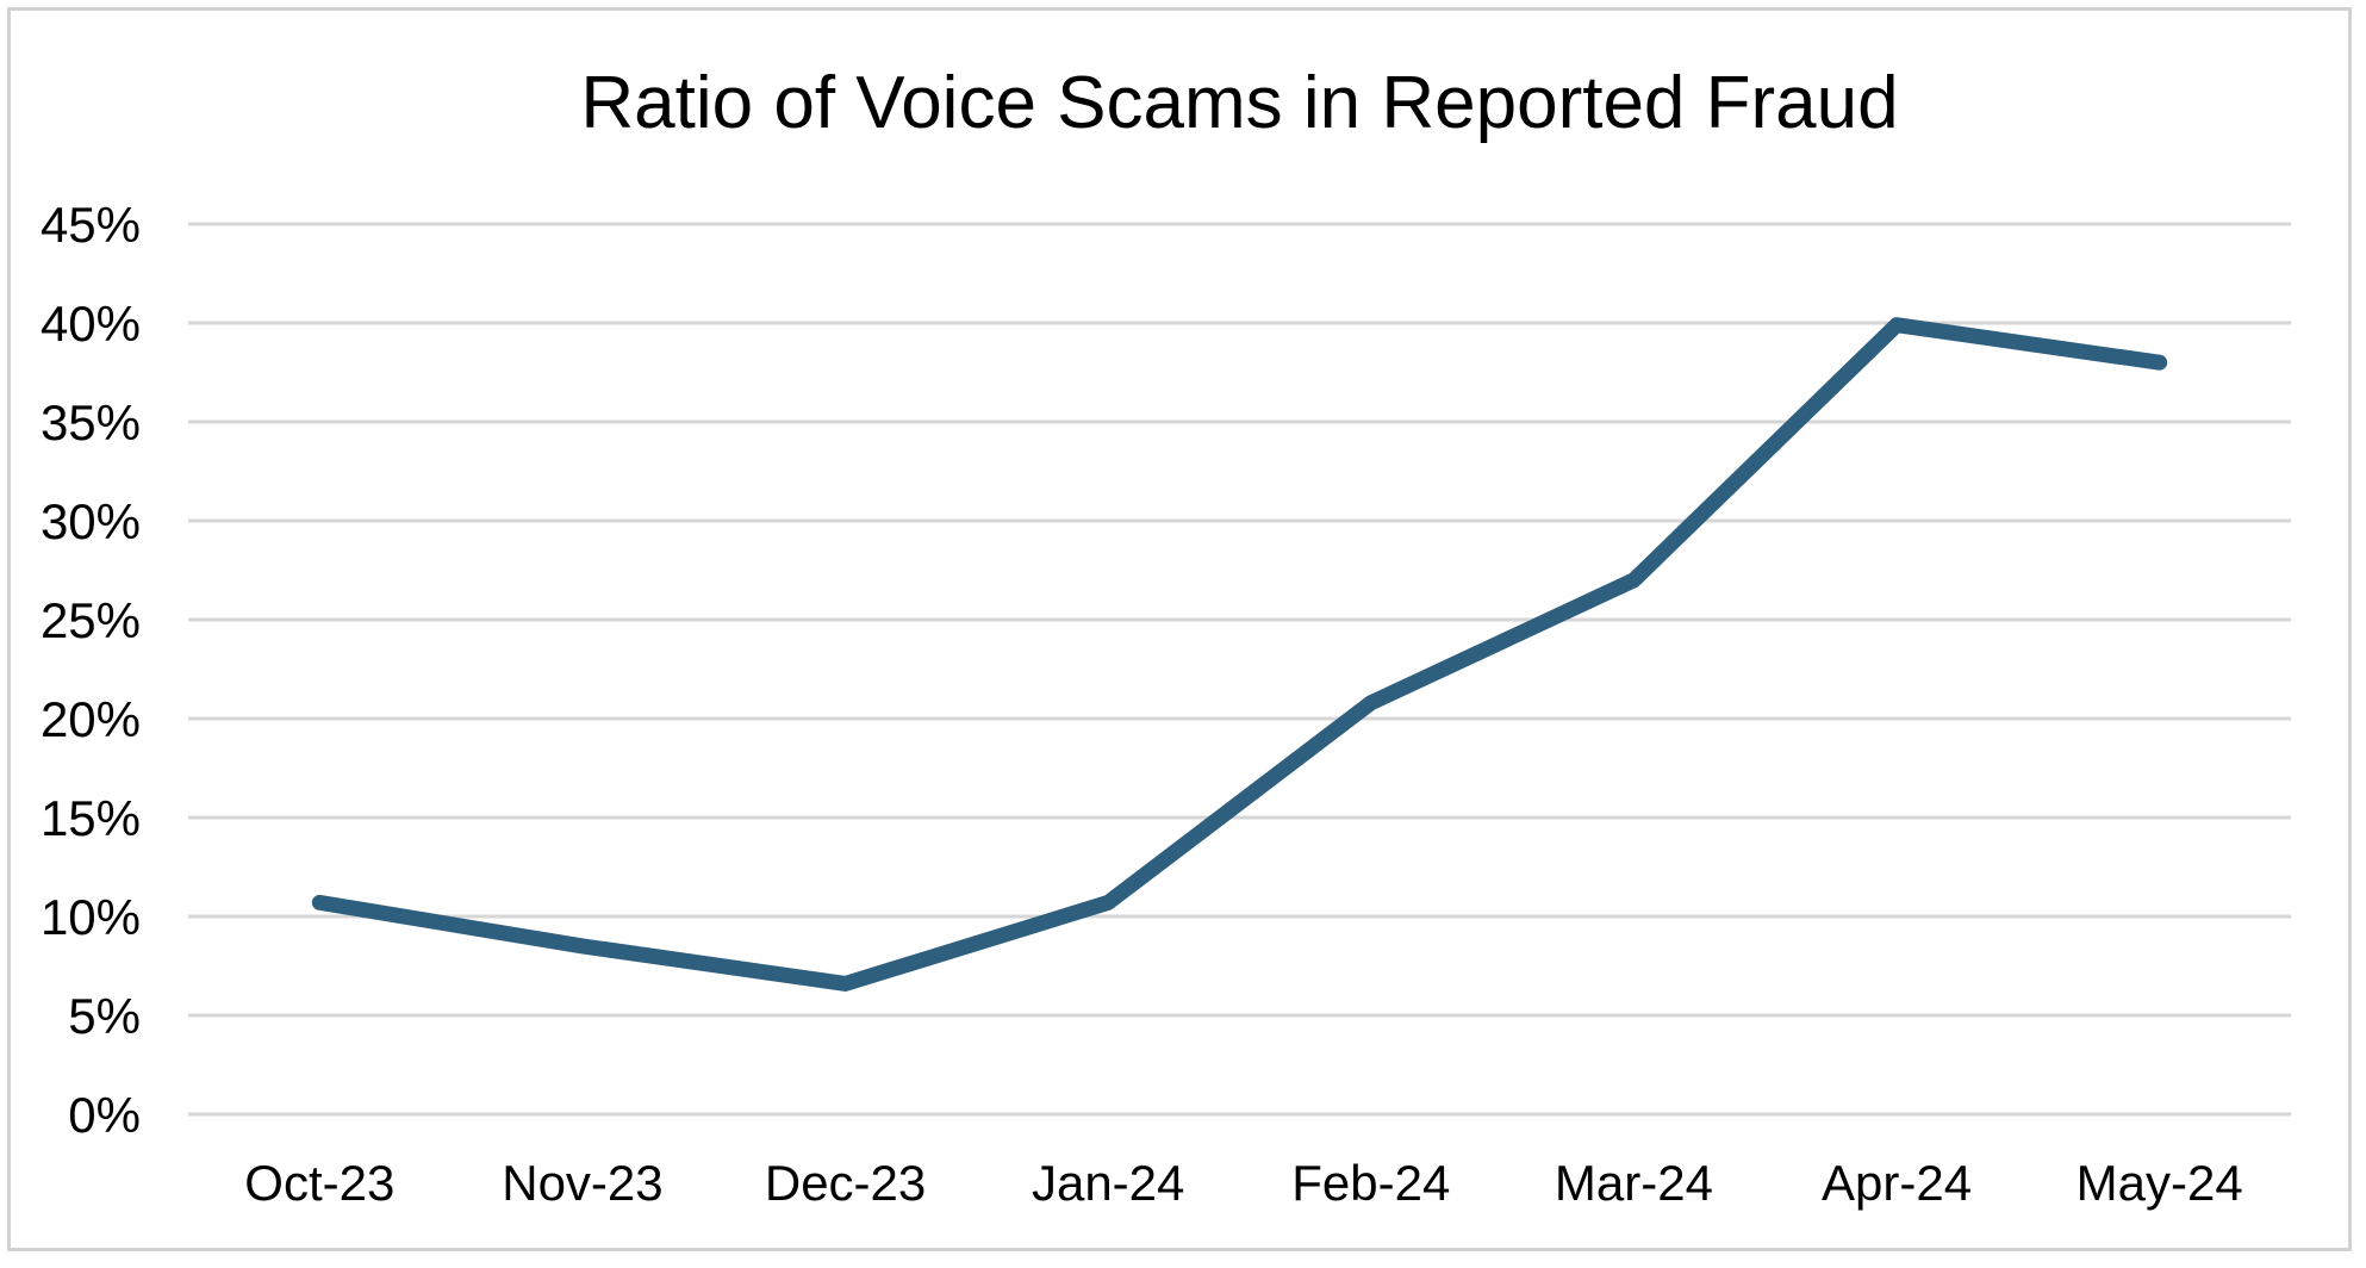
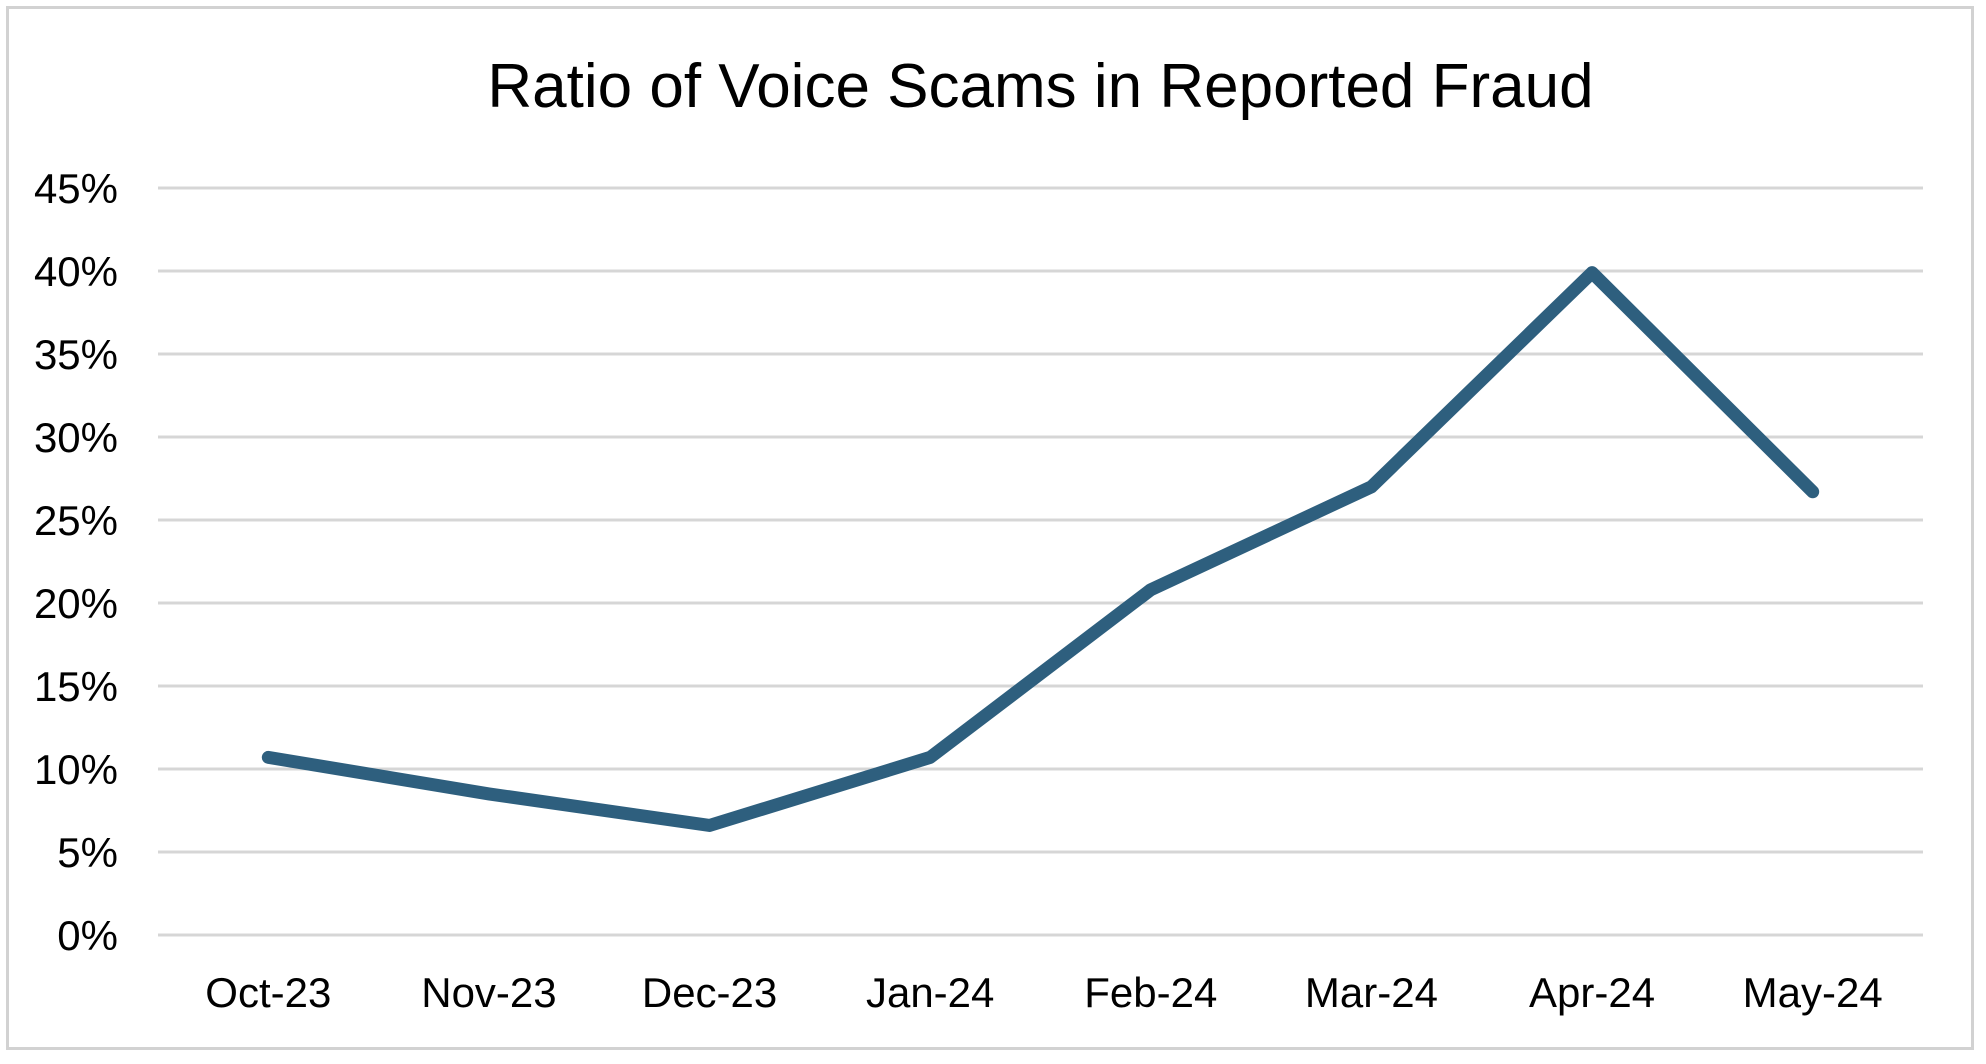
May-24: 38.0% -> 26.7%
